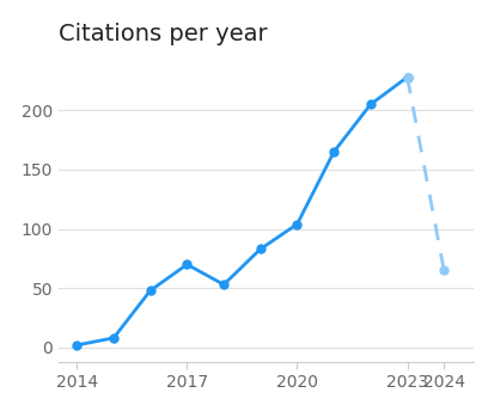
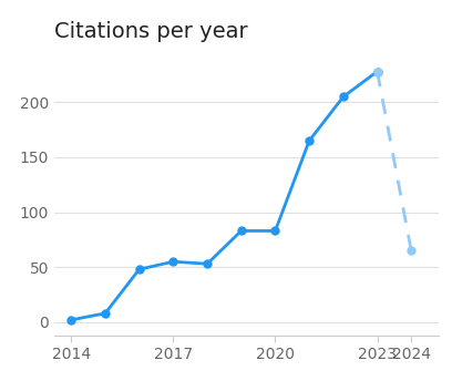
2017: 70 -> 55
2020: 104 -> 83
